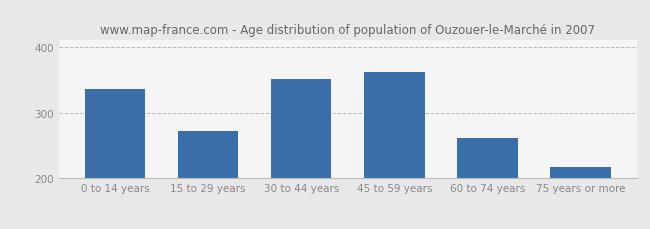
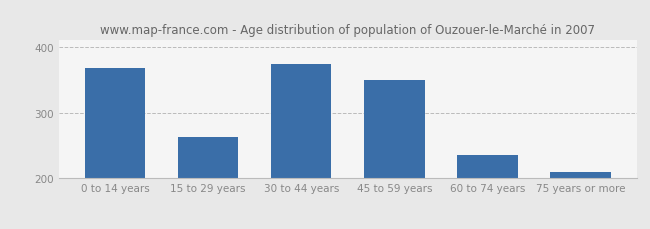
0 to 14 years: 336 -> 368
15 to 29 years: 272 -> 263
30 to 44 years: 352 -> 374
45 to 59 years: 362 -> 350
60 to 74 years: 262 -> 236
75 years or more: 218 -> 209
